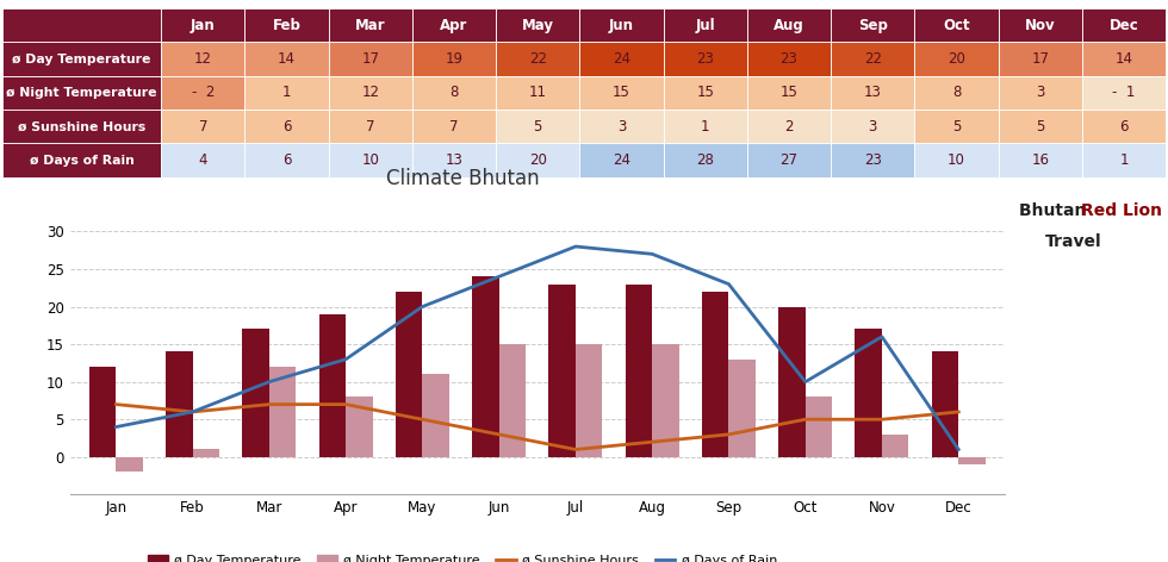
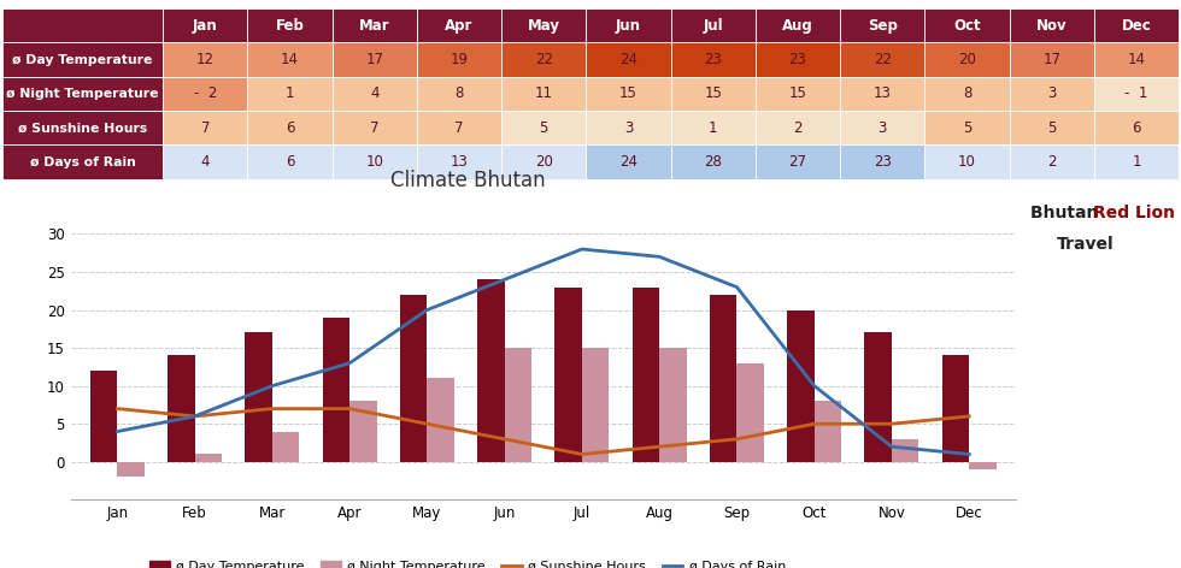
ø Night Temperature/Mar: 12 -> 4
ø Days of Rain/Nov: 16 -> 2
